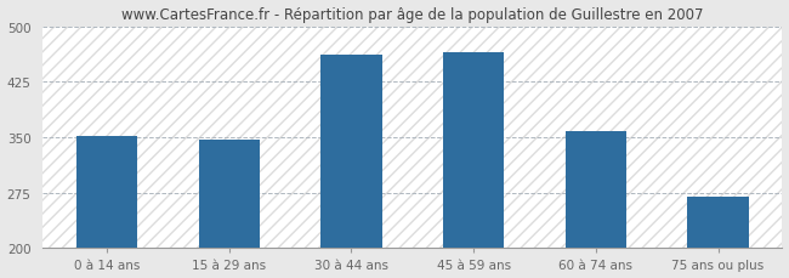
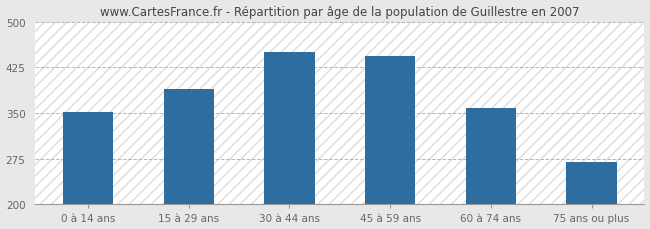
15 à 29 ans: 347 -> 390
30 à 44 ans: 462 -> 450
45 à 59 ans: 465 -> 444
